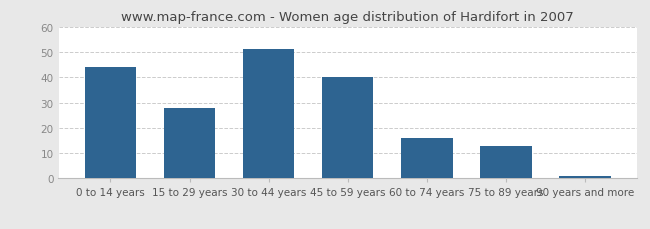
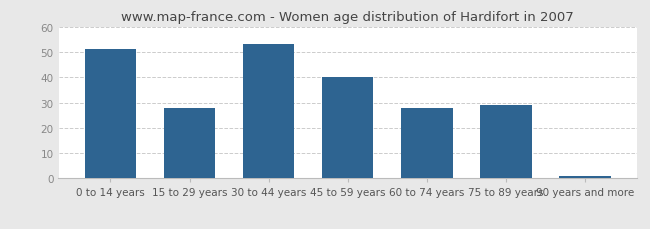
0 to 14 years: 44 -> 51
30 to 44 years: 51 -> 53
60 to 74 years: 16 -> 28
75 to 89 years: 13 -> 29
